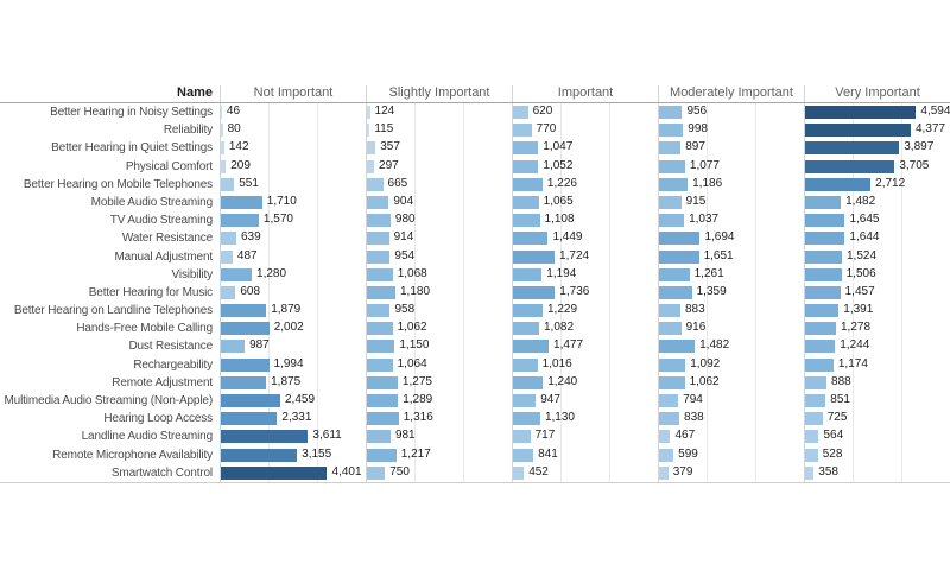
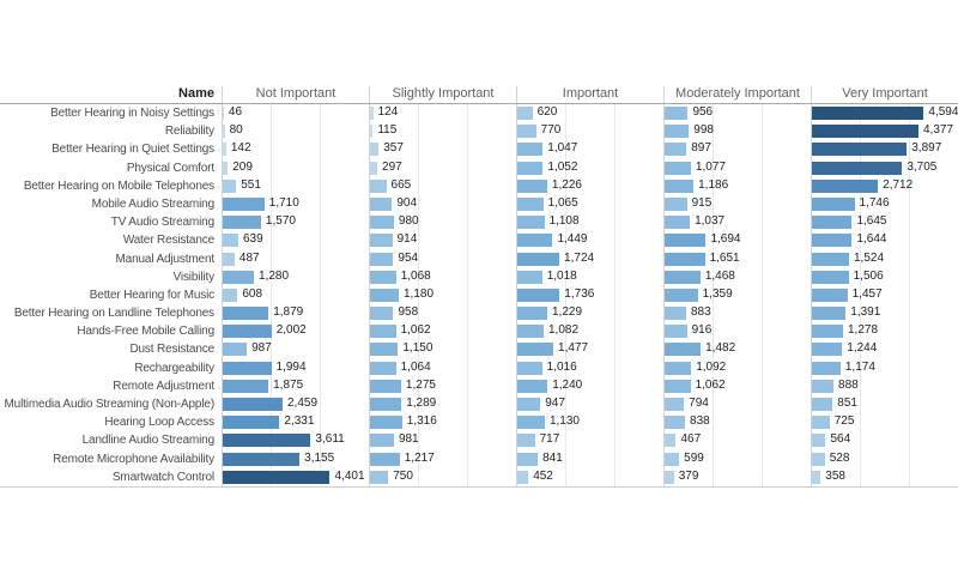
Very Important/Mobile Audio Streaming: 1,482 -> 1,746
Important/Visibility: 1,194 -> 1,018
Moderately Important/Visibility: 1,261 -> 1,468
